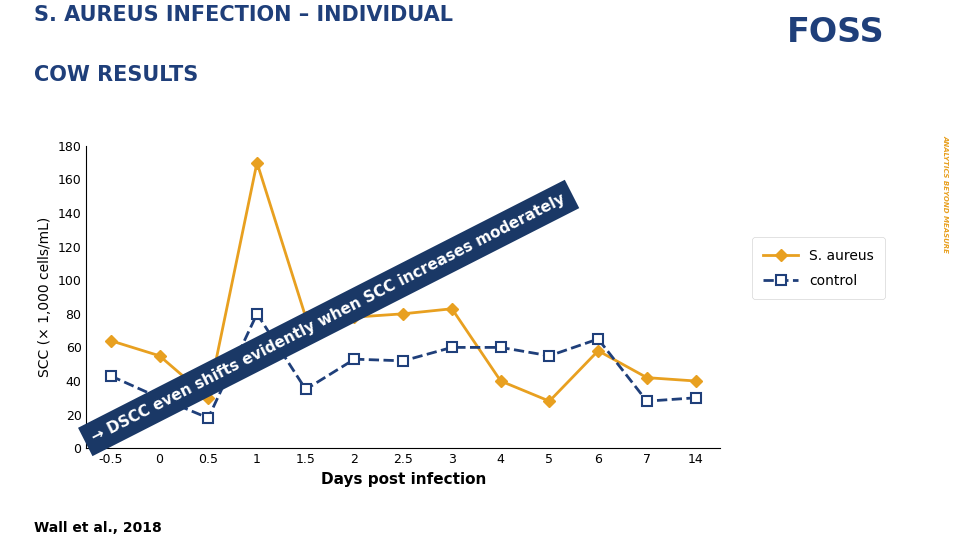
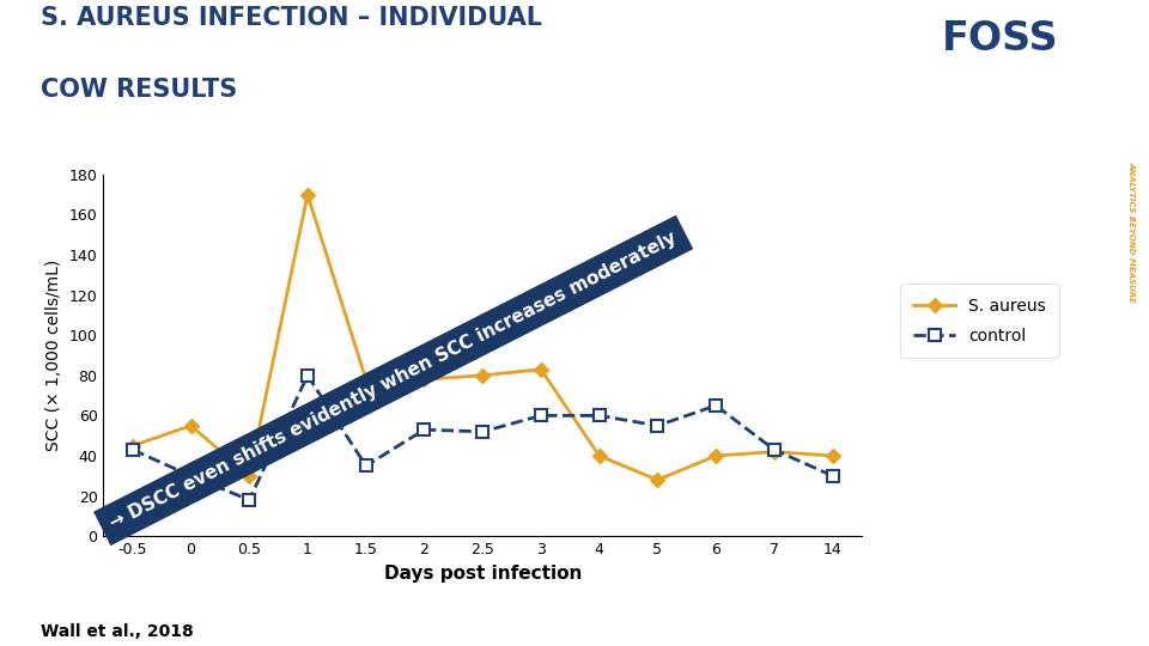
S. aureus/-0.5: 64 -> 45
S. aureus/6: 58 -> 40
control/7: 28 -> 43
